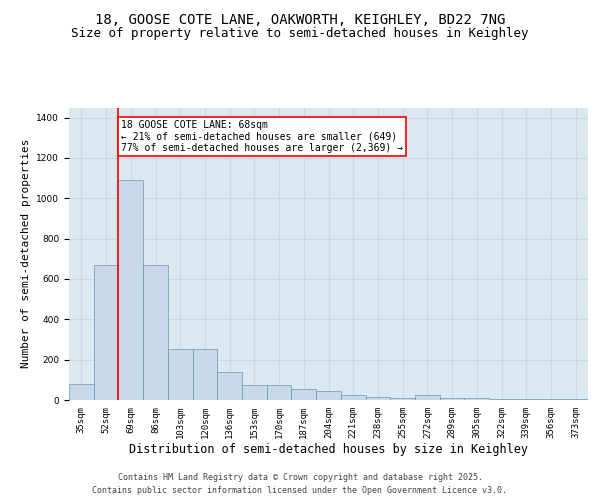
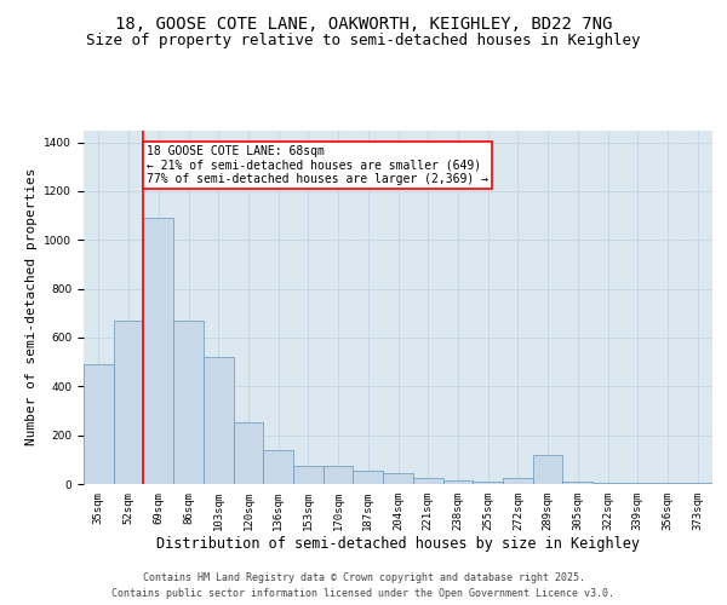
35sqm: 80 -> 490
103sqm: 255 -> 520
289sqm: 10 -> 120
